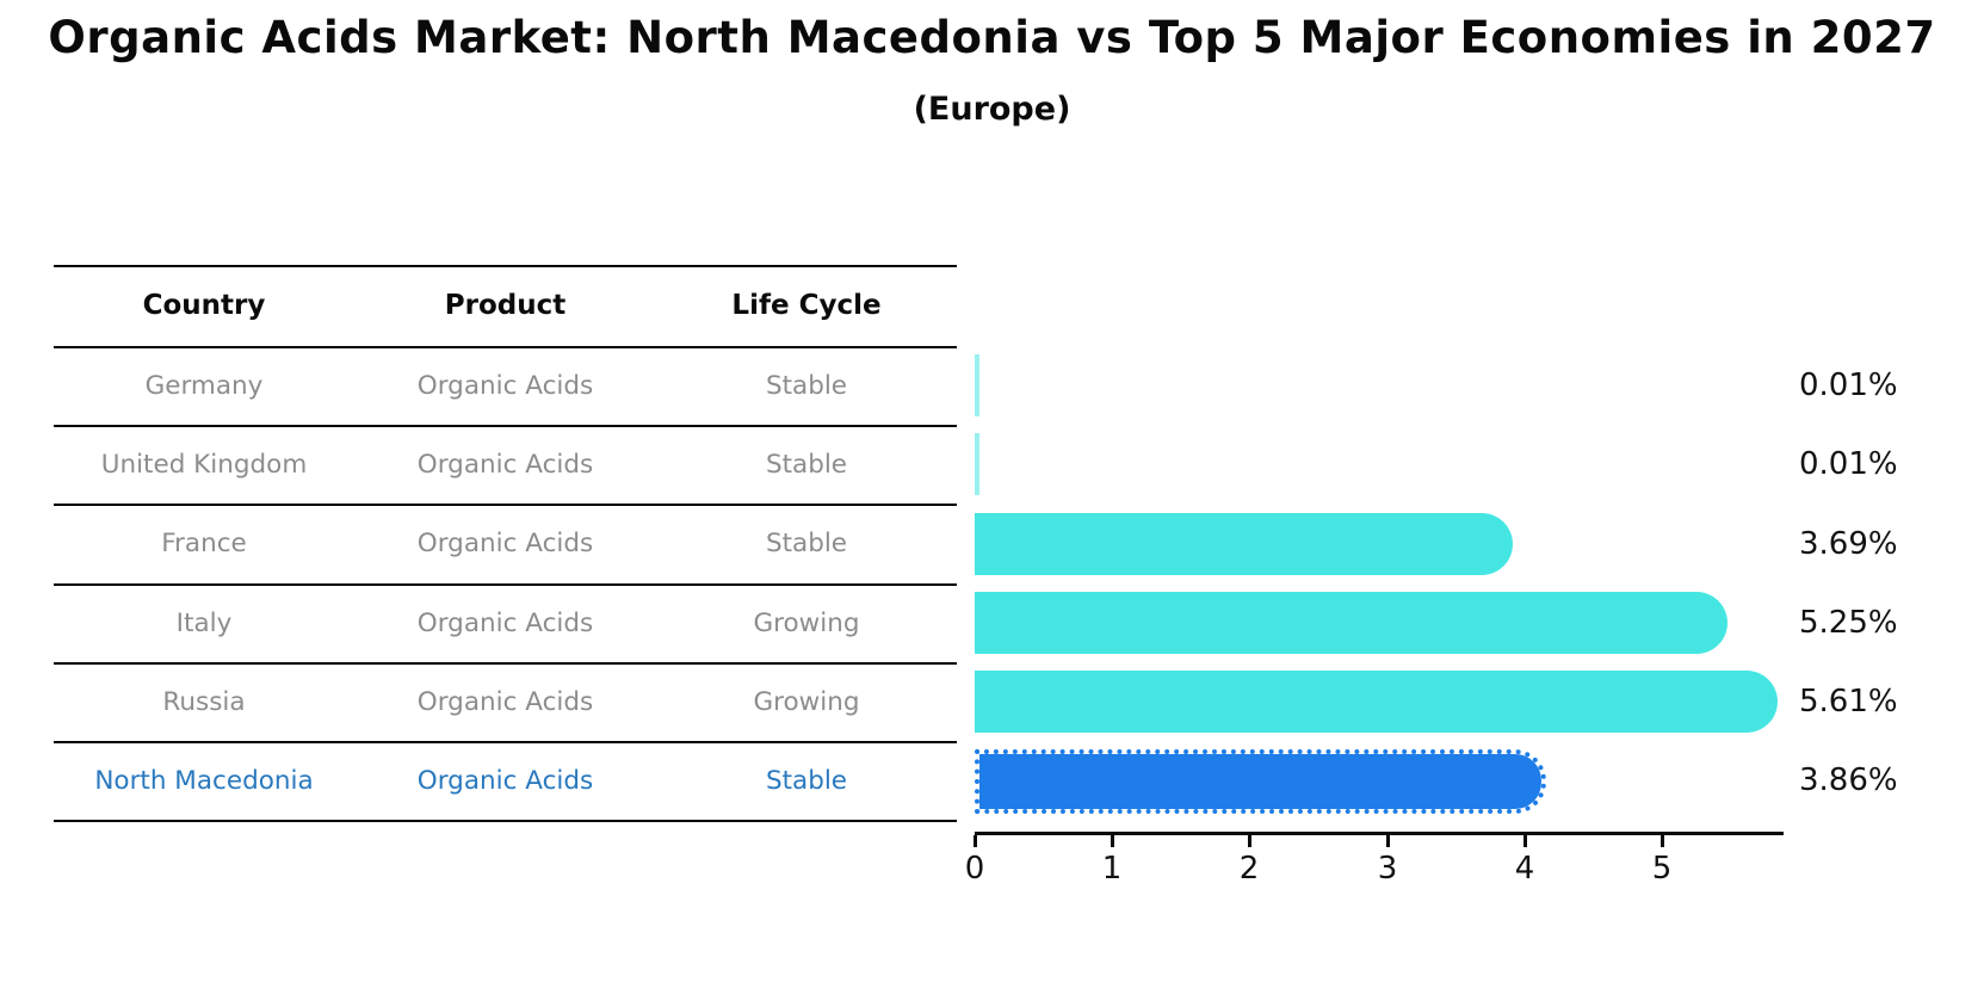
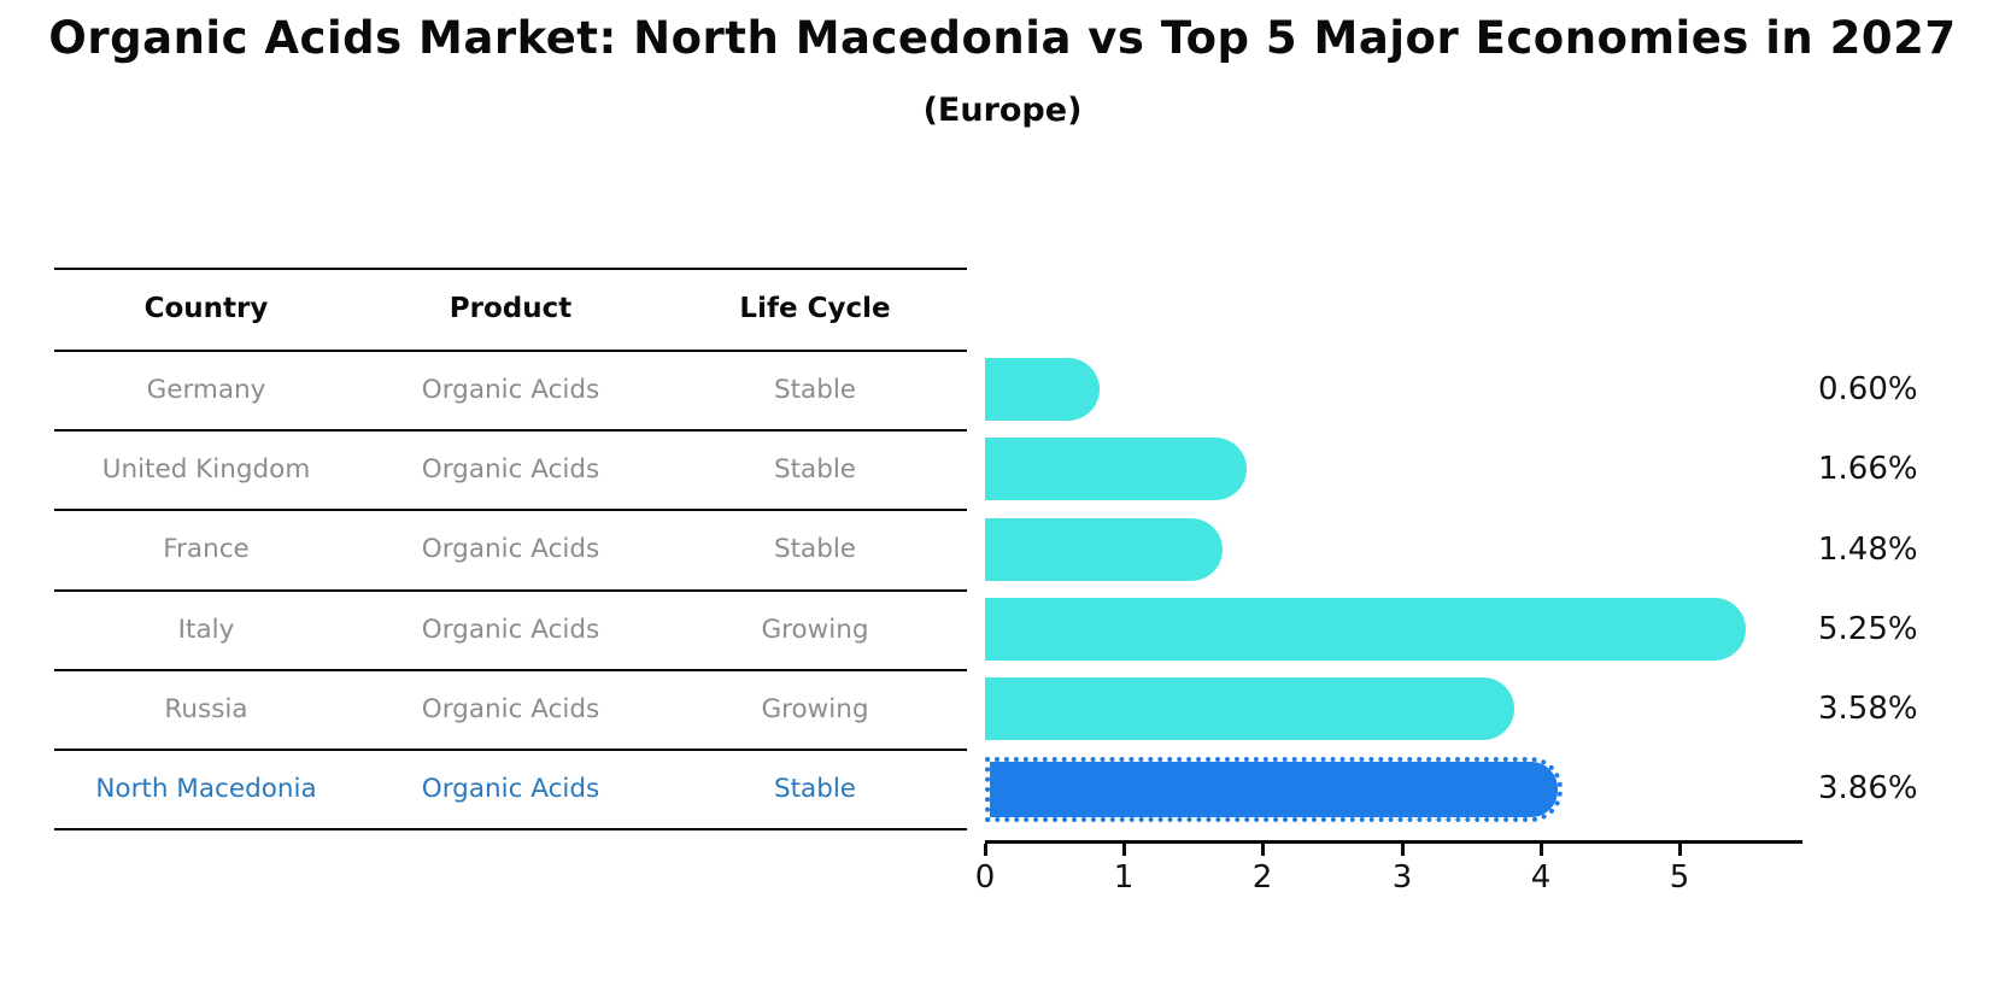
Germany: 0.01% -> 0.60%
United Kingdom: 0.01% -> 1.66%
France: 3.69% -> 1.48%
Russia: 5.61% -> 3.58%
